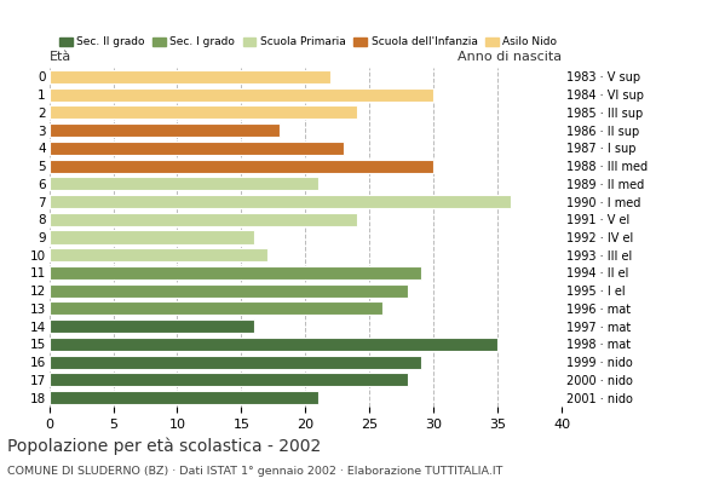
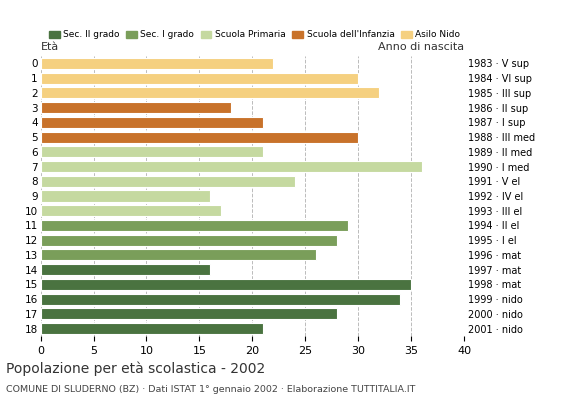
2: 24 -> 32
4: 23 -> 21
16: 29 -> 34
